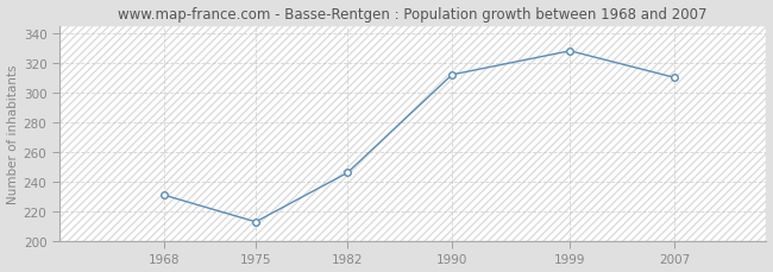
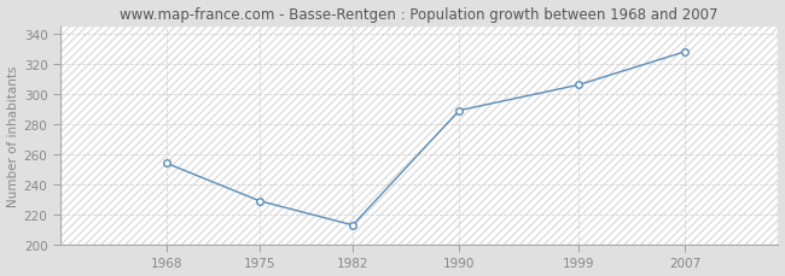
1968: 231 -> 254
1975: 213 -> 229
1982: 246 -> 213
1990: 312 -> 289
1999: 328 -> 306
2007: 310 -> 328
